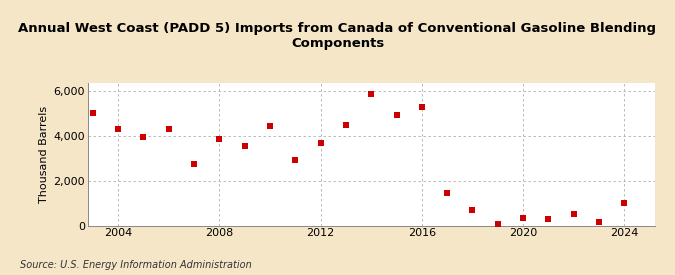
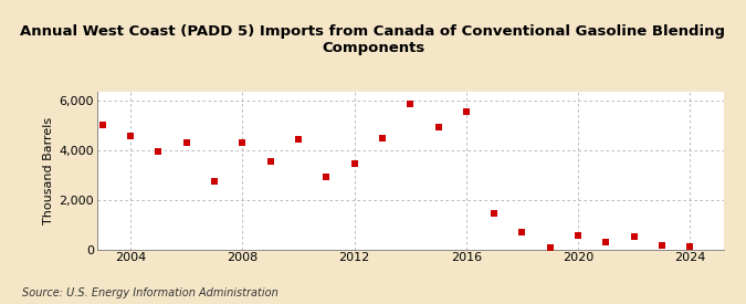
2004: 4,300 -> 4,600
2008: 3,850 -> 4,300
2012: 3,700 -> 3,450
2016: 5,300 -> 5,550
2020: 350 -> 580
2024: 1,000 -> 100
